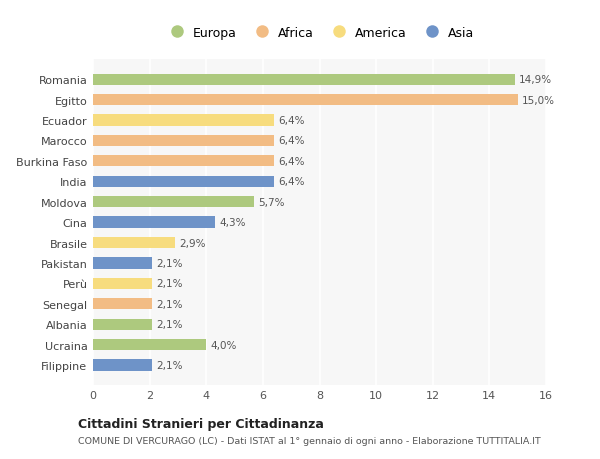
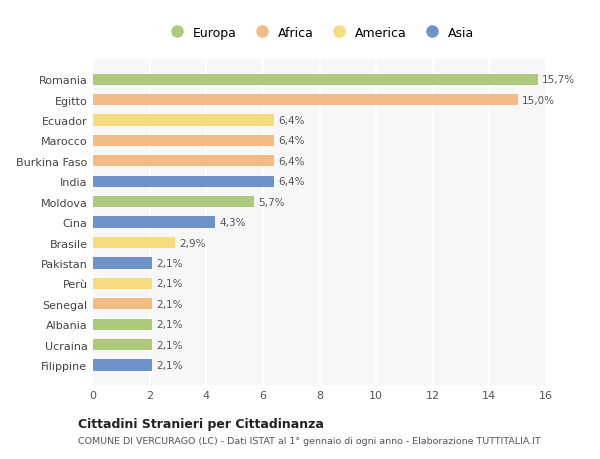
Romania: 14,9% -> 15,7%
Ucraina: 4,0% -> 2,1%
